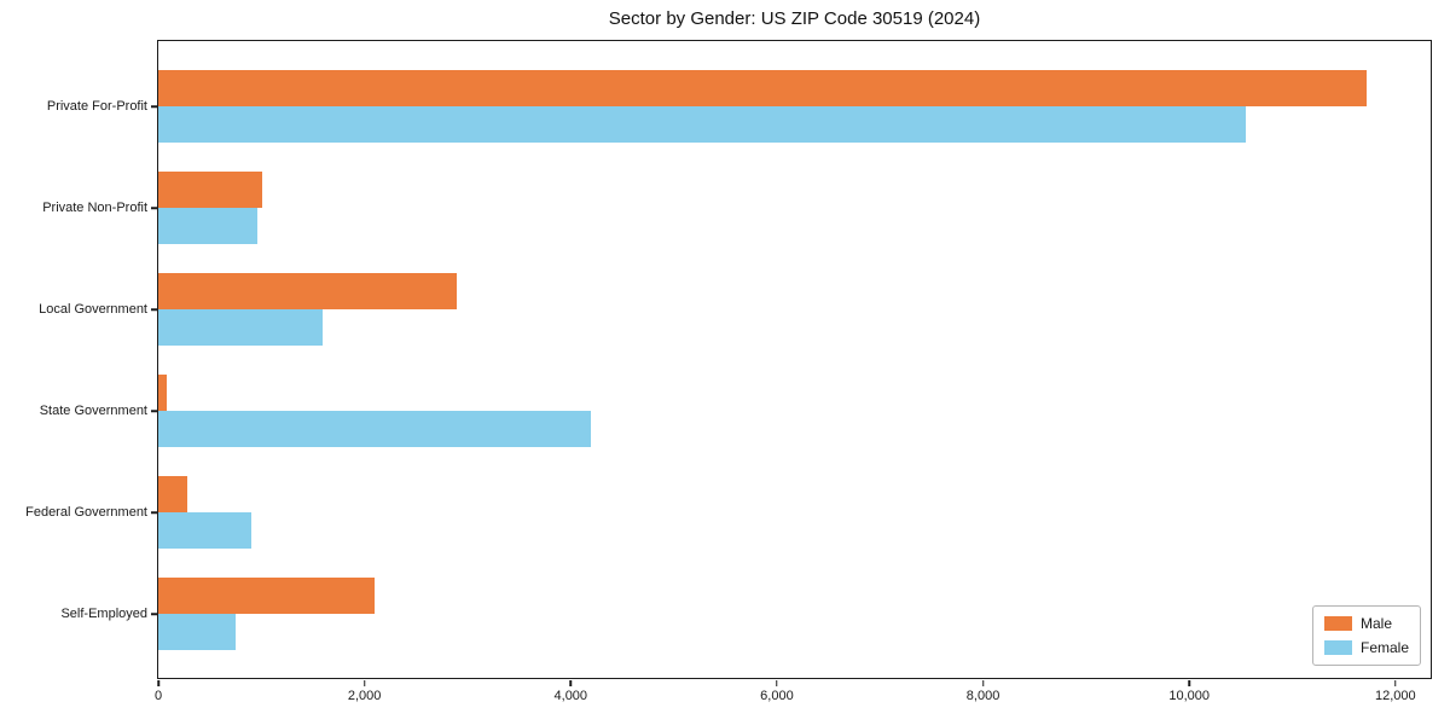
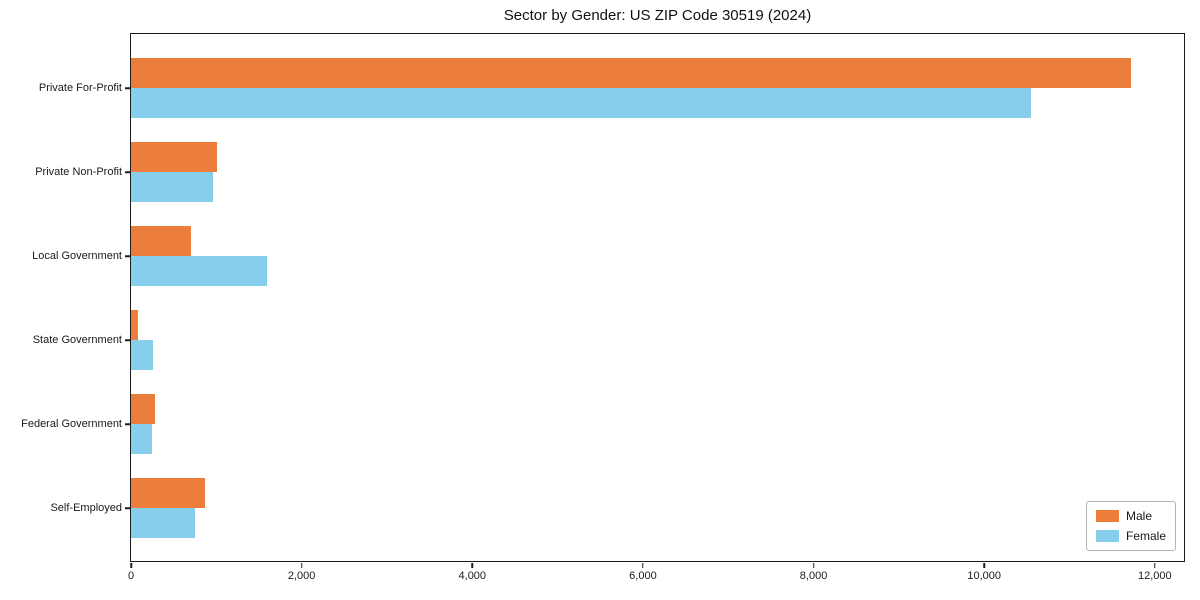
Male/Local Government: 2900 -> 700
Female/State Government: 4200 -> 300
Female/Federal Government: 900 -> 200
Male/Self-Employed: 2100 -> 900
